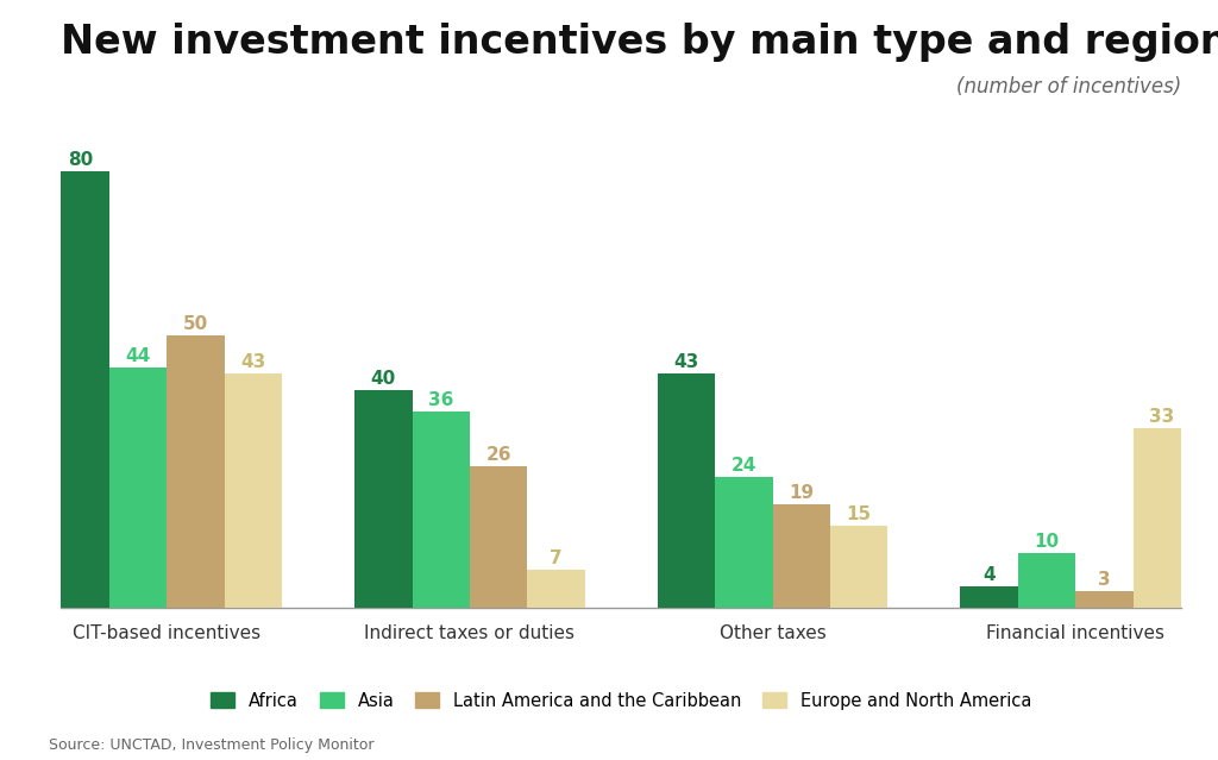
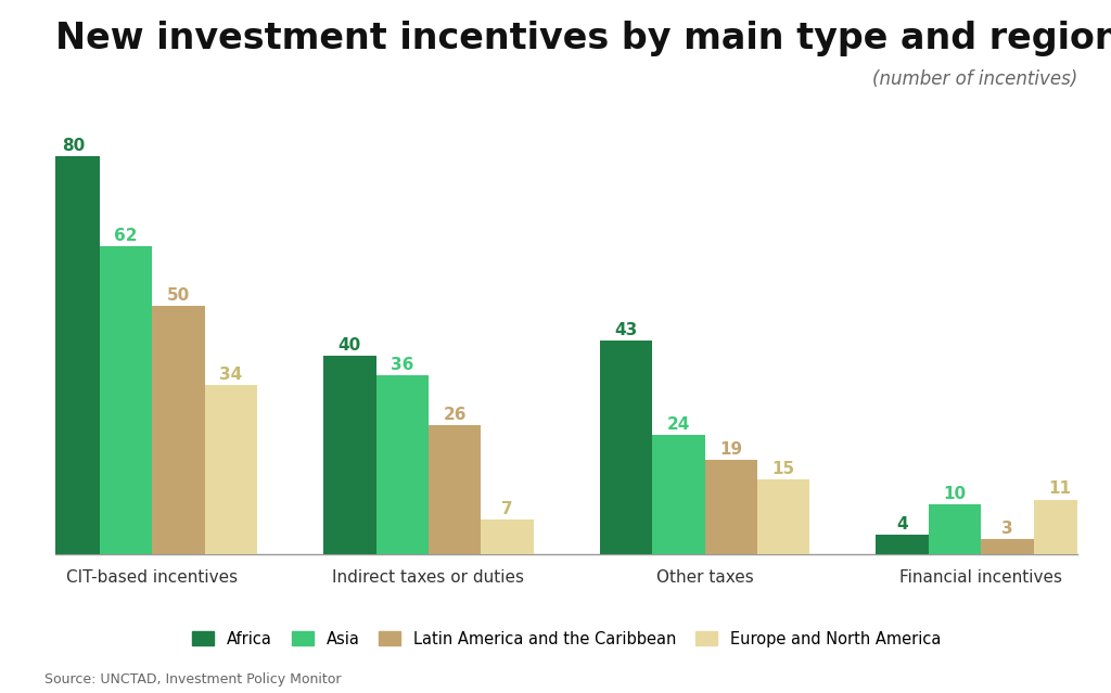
Asia/CIT-based incentives: 44 -> 62
Europe and North America/CIT-based incentives: 43 -> 34
Europe and North America/Financial incentives: 33 -> 11
